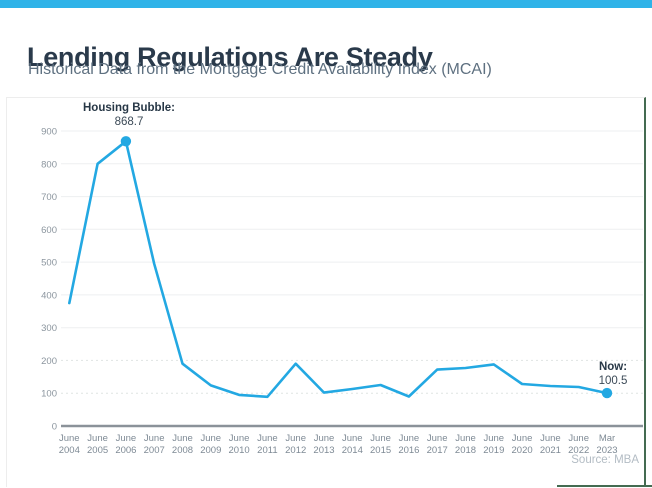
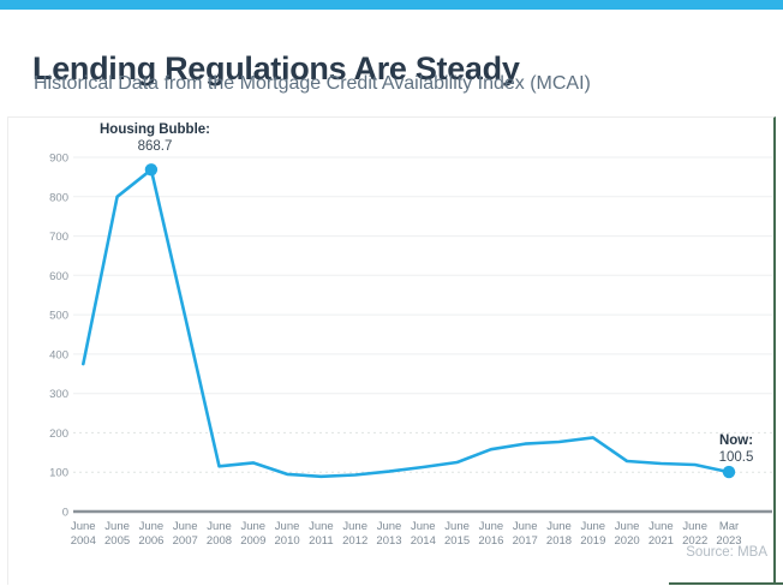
June 2008: 190 -> 120
June 2012: 190 -> 90
June 2016: 90 -> 160
